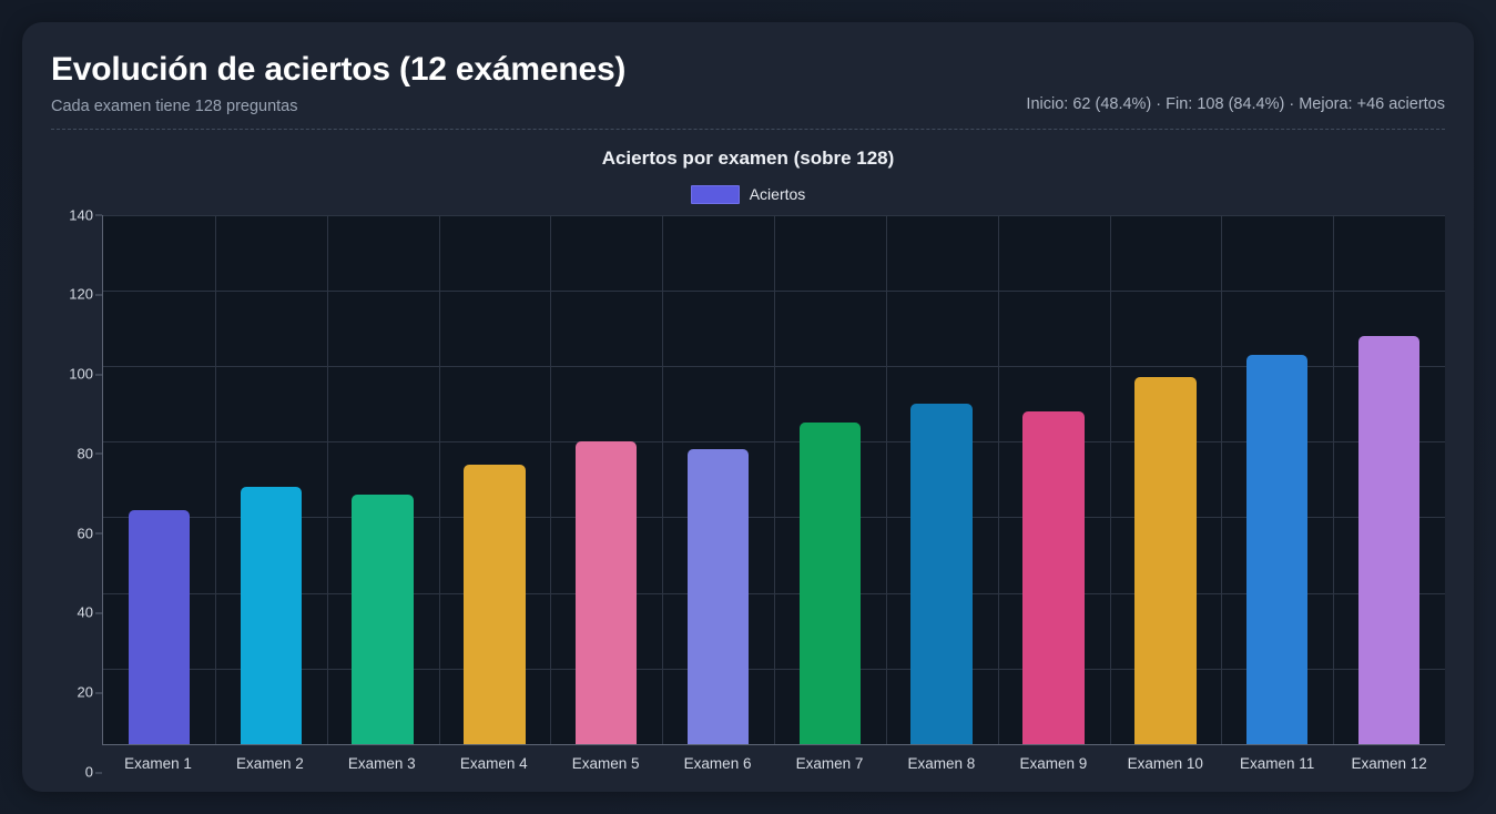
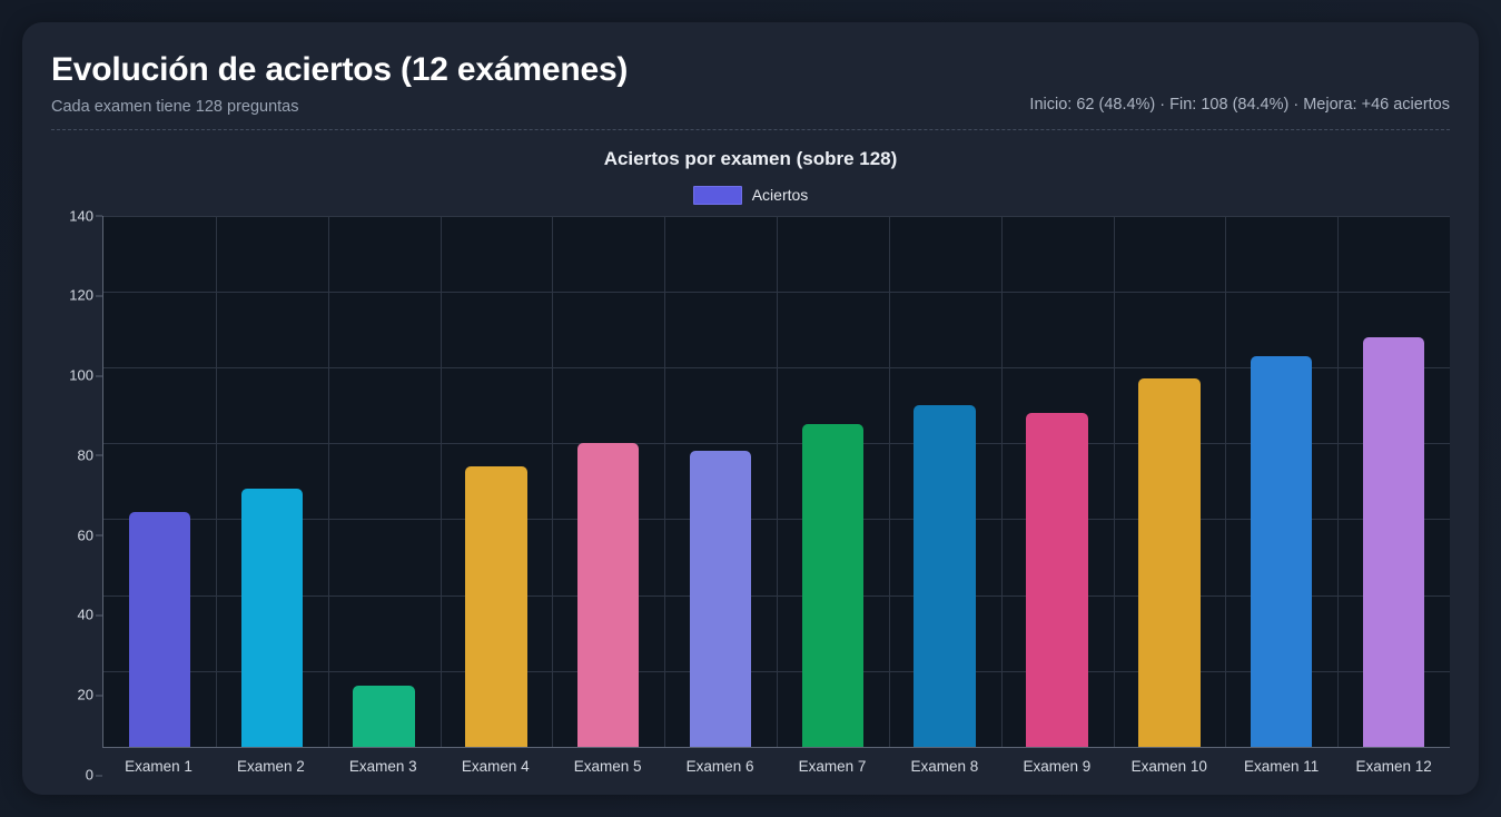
Examen 3: 66 -> 16
